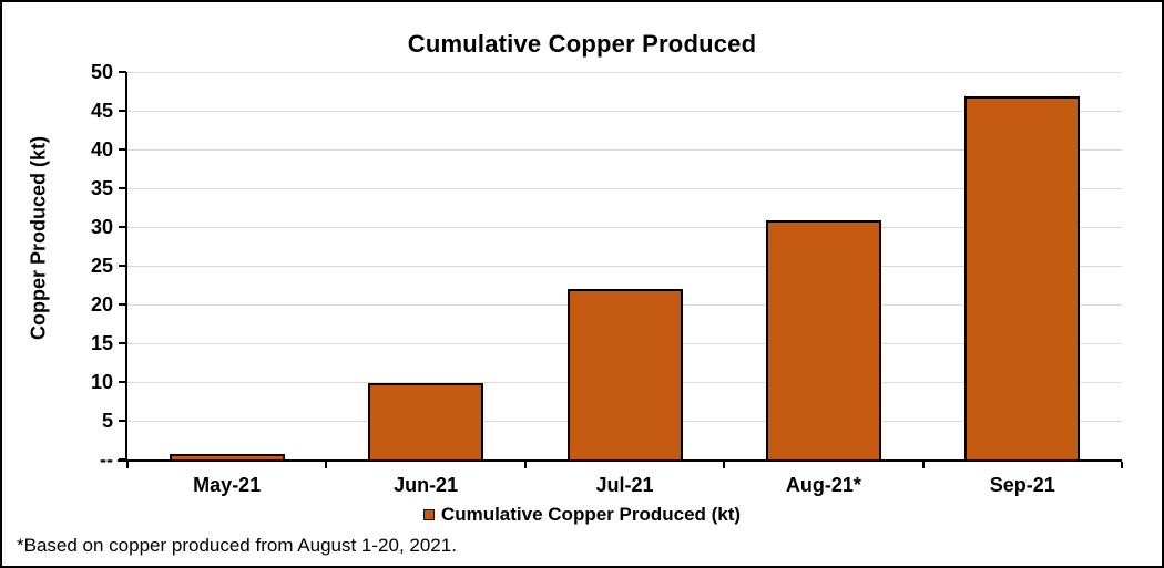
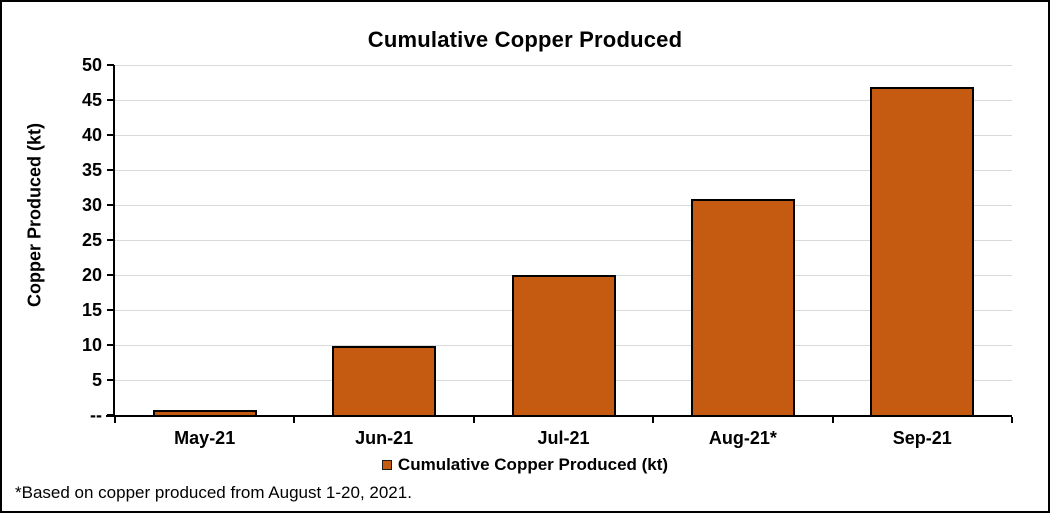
Jul-21: 22 -> 20
